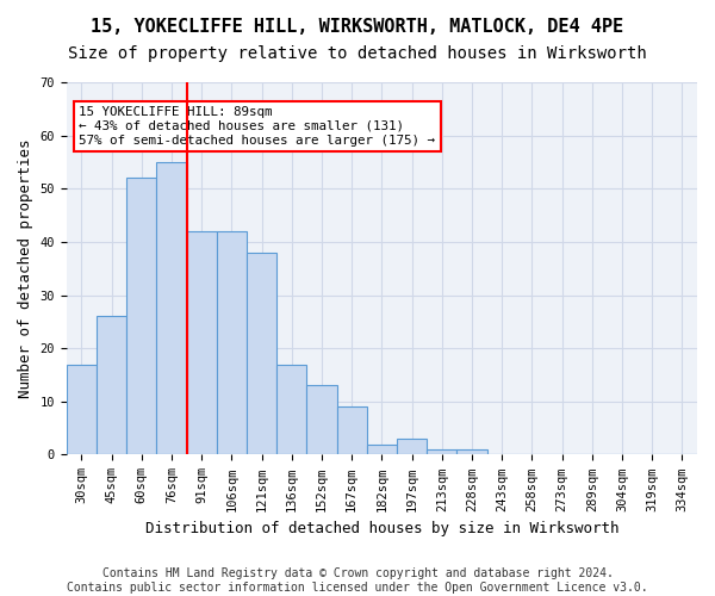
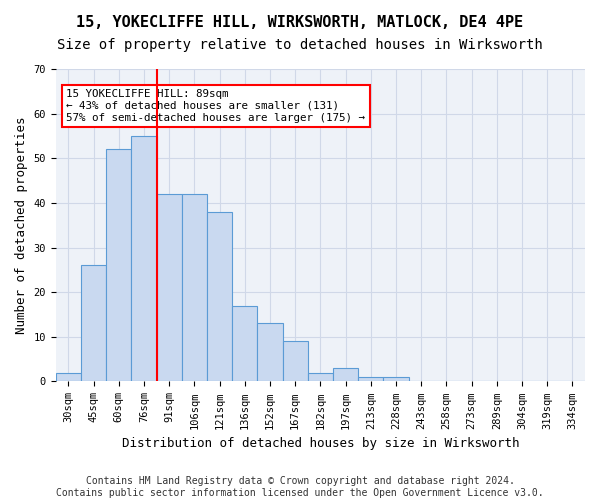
30sqm: 17 -> 2
